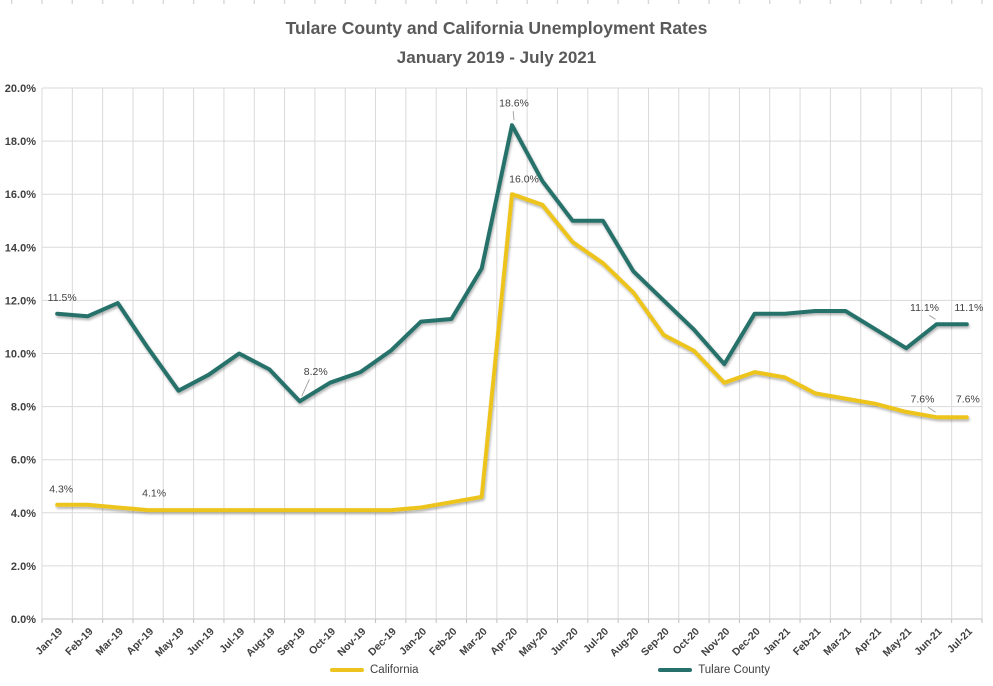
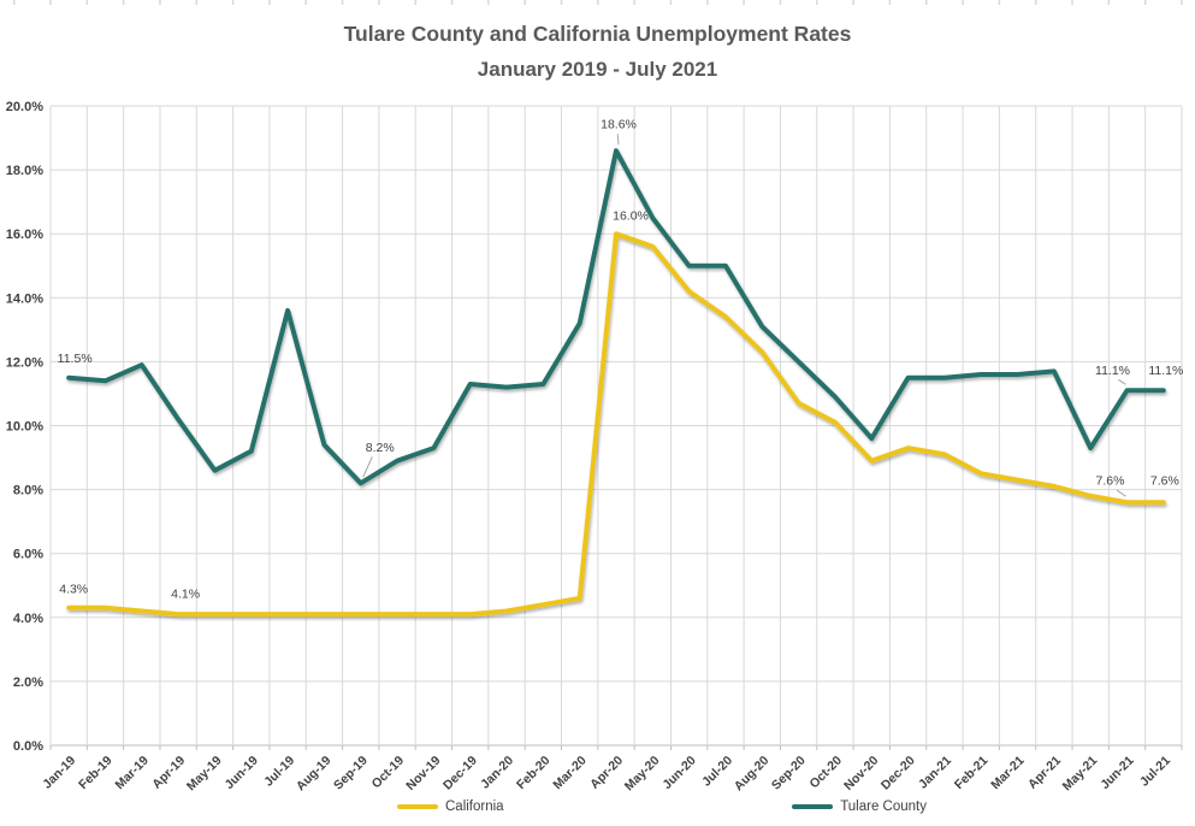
Tulare County/Jul-19: 10.0% -> 13.6%
Tulare County/Dec-19: 10.1% -> 11.3%
Tulare County/Apr-21: 10.9% -> 11.7%
Tulare County/May-21: 10.2% -> 9.3%
